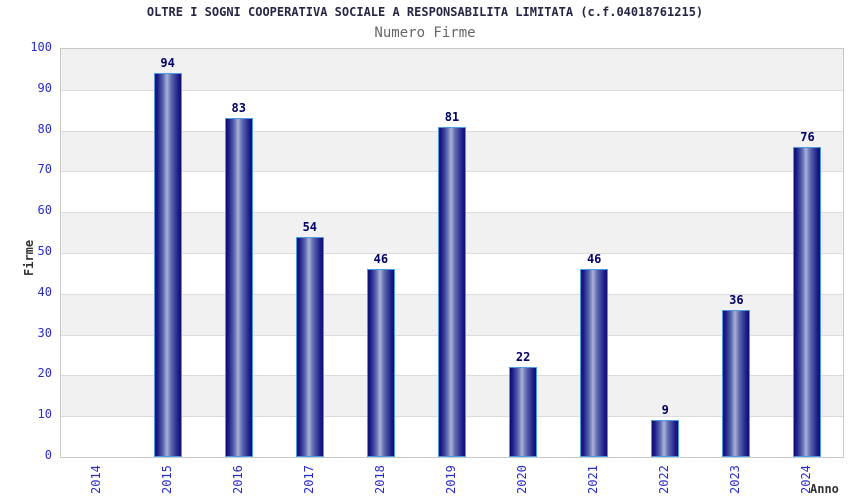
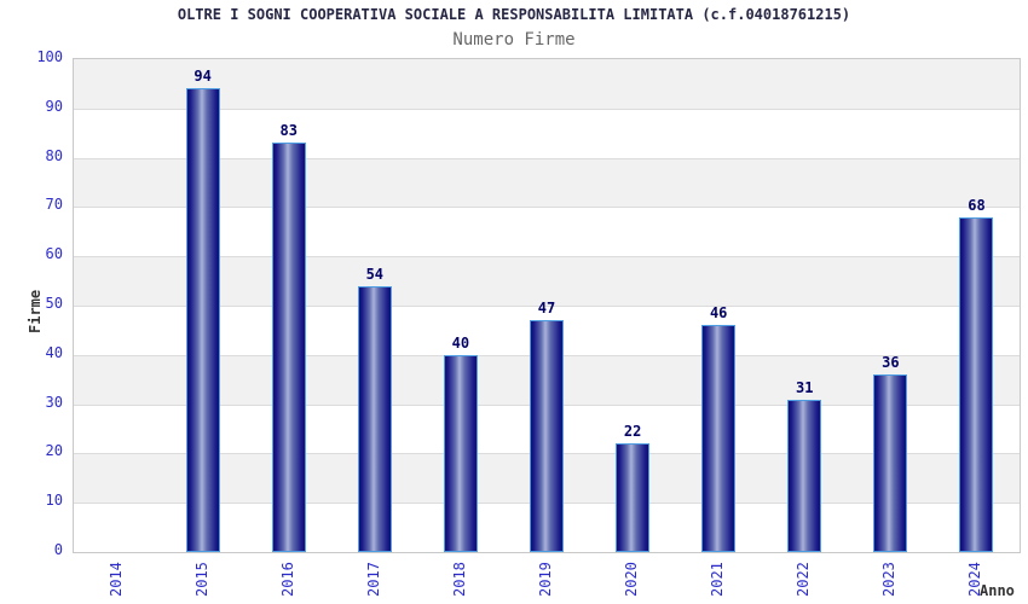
2018: 46 -> 40
2019: 81 -> 47
2022: 9 -> 31
2024: 76 -> 68
